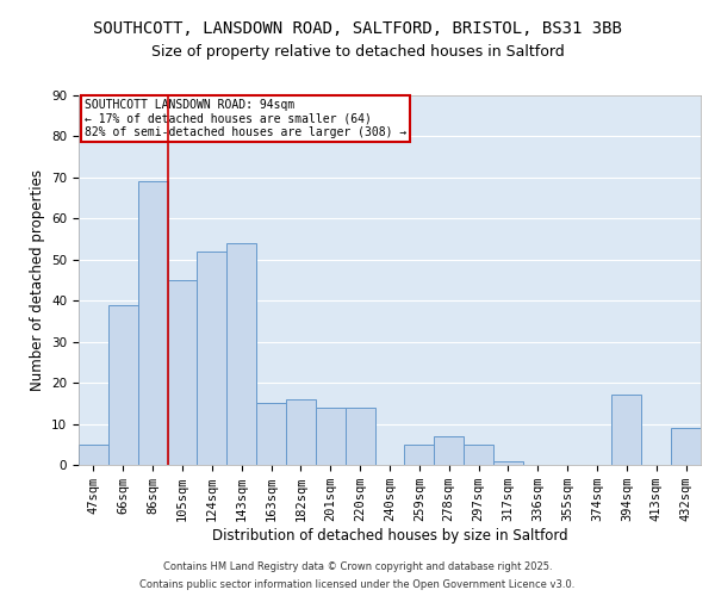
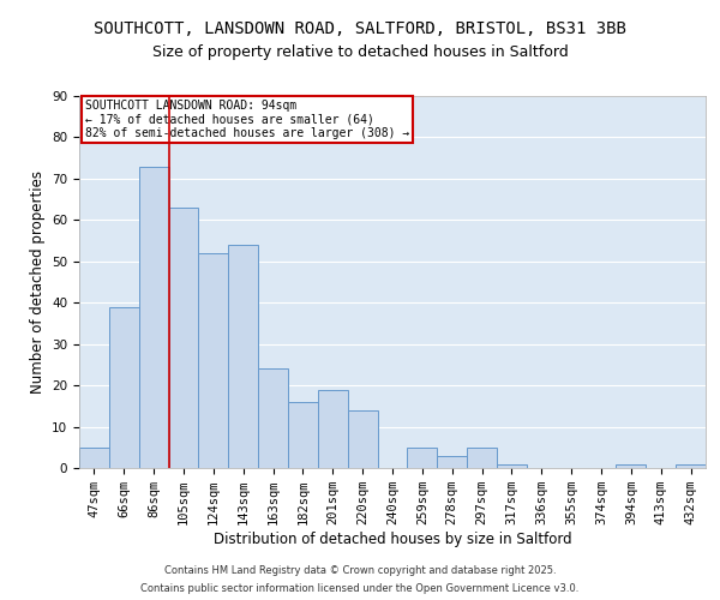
86sqm: 69 -> 73
105sqm: 45 -> 63
163sqm: 15 -> 24
201sqm: 14 -> 19
278sqm: 7 -> 3
394sqm: 17 -> 1
432sqm: 9 -> 1
